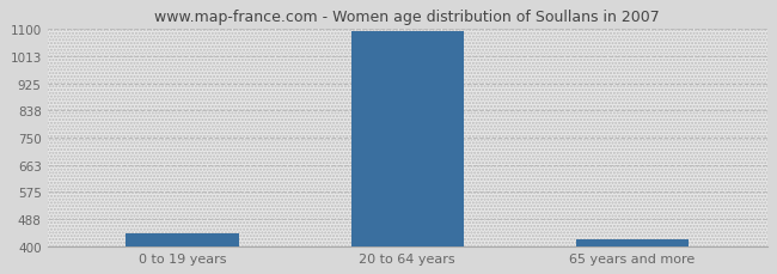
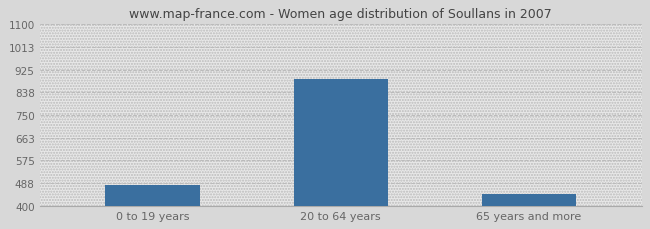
0 to 19 years: 441 -> 480
20 to 64 years: 1095 -> 890
65 years and more: 424 -> 445
